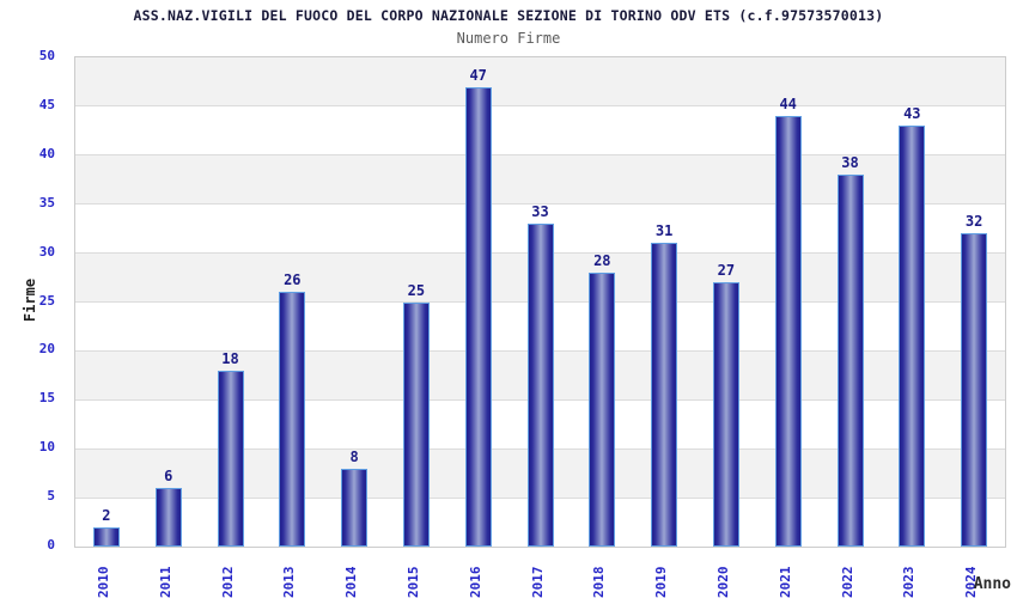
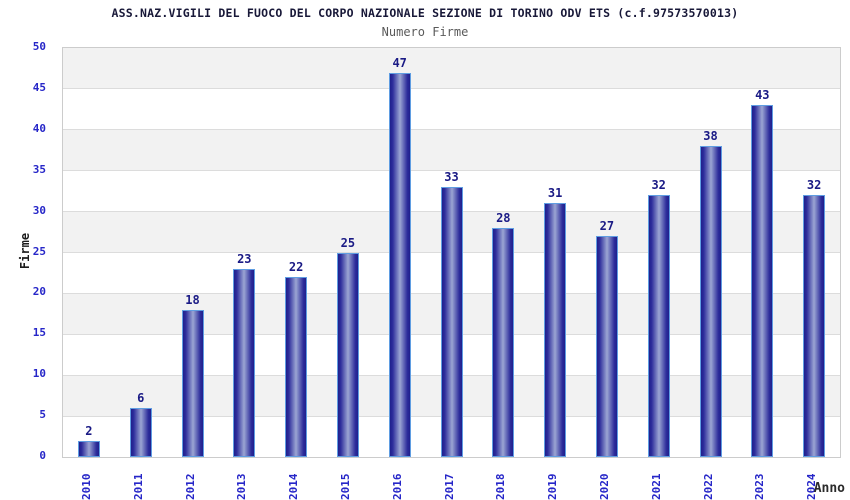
2013: 26 -> 23
2014: 8 -> 22
2021: 44 -> 32
